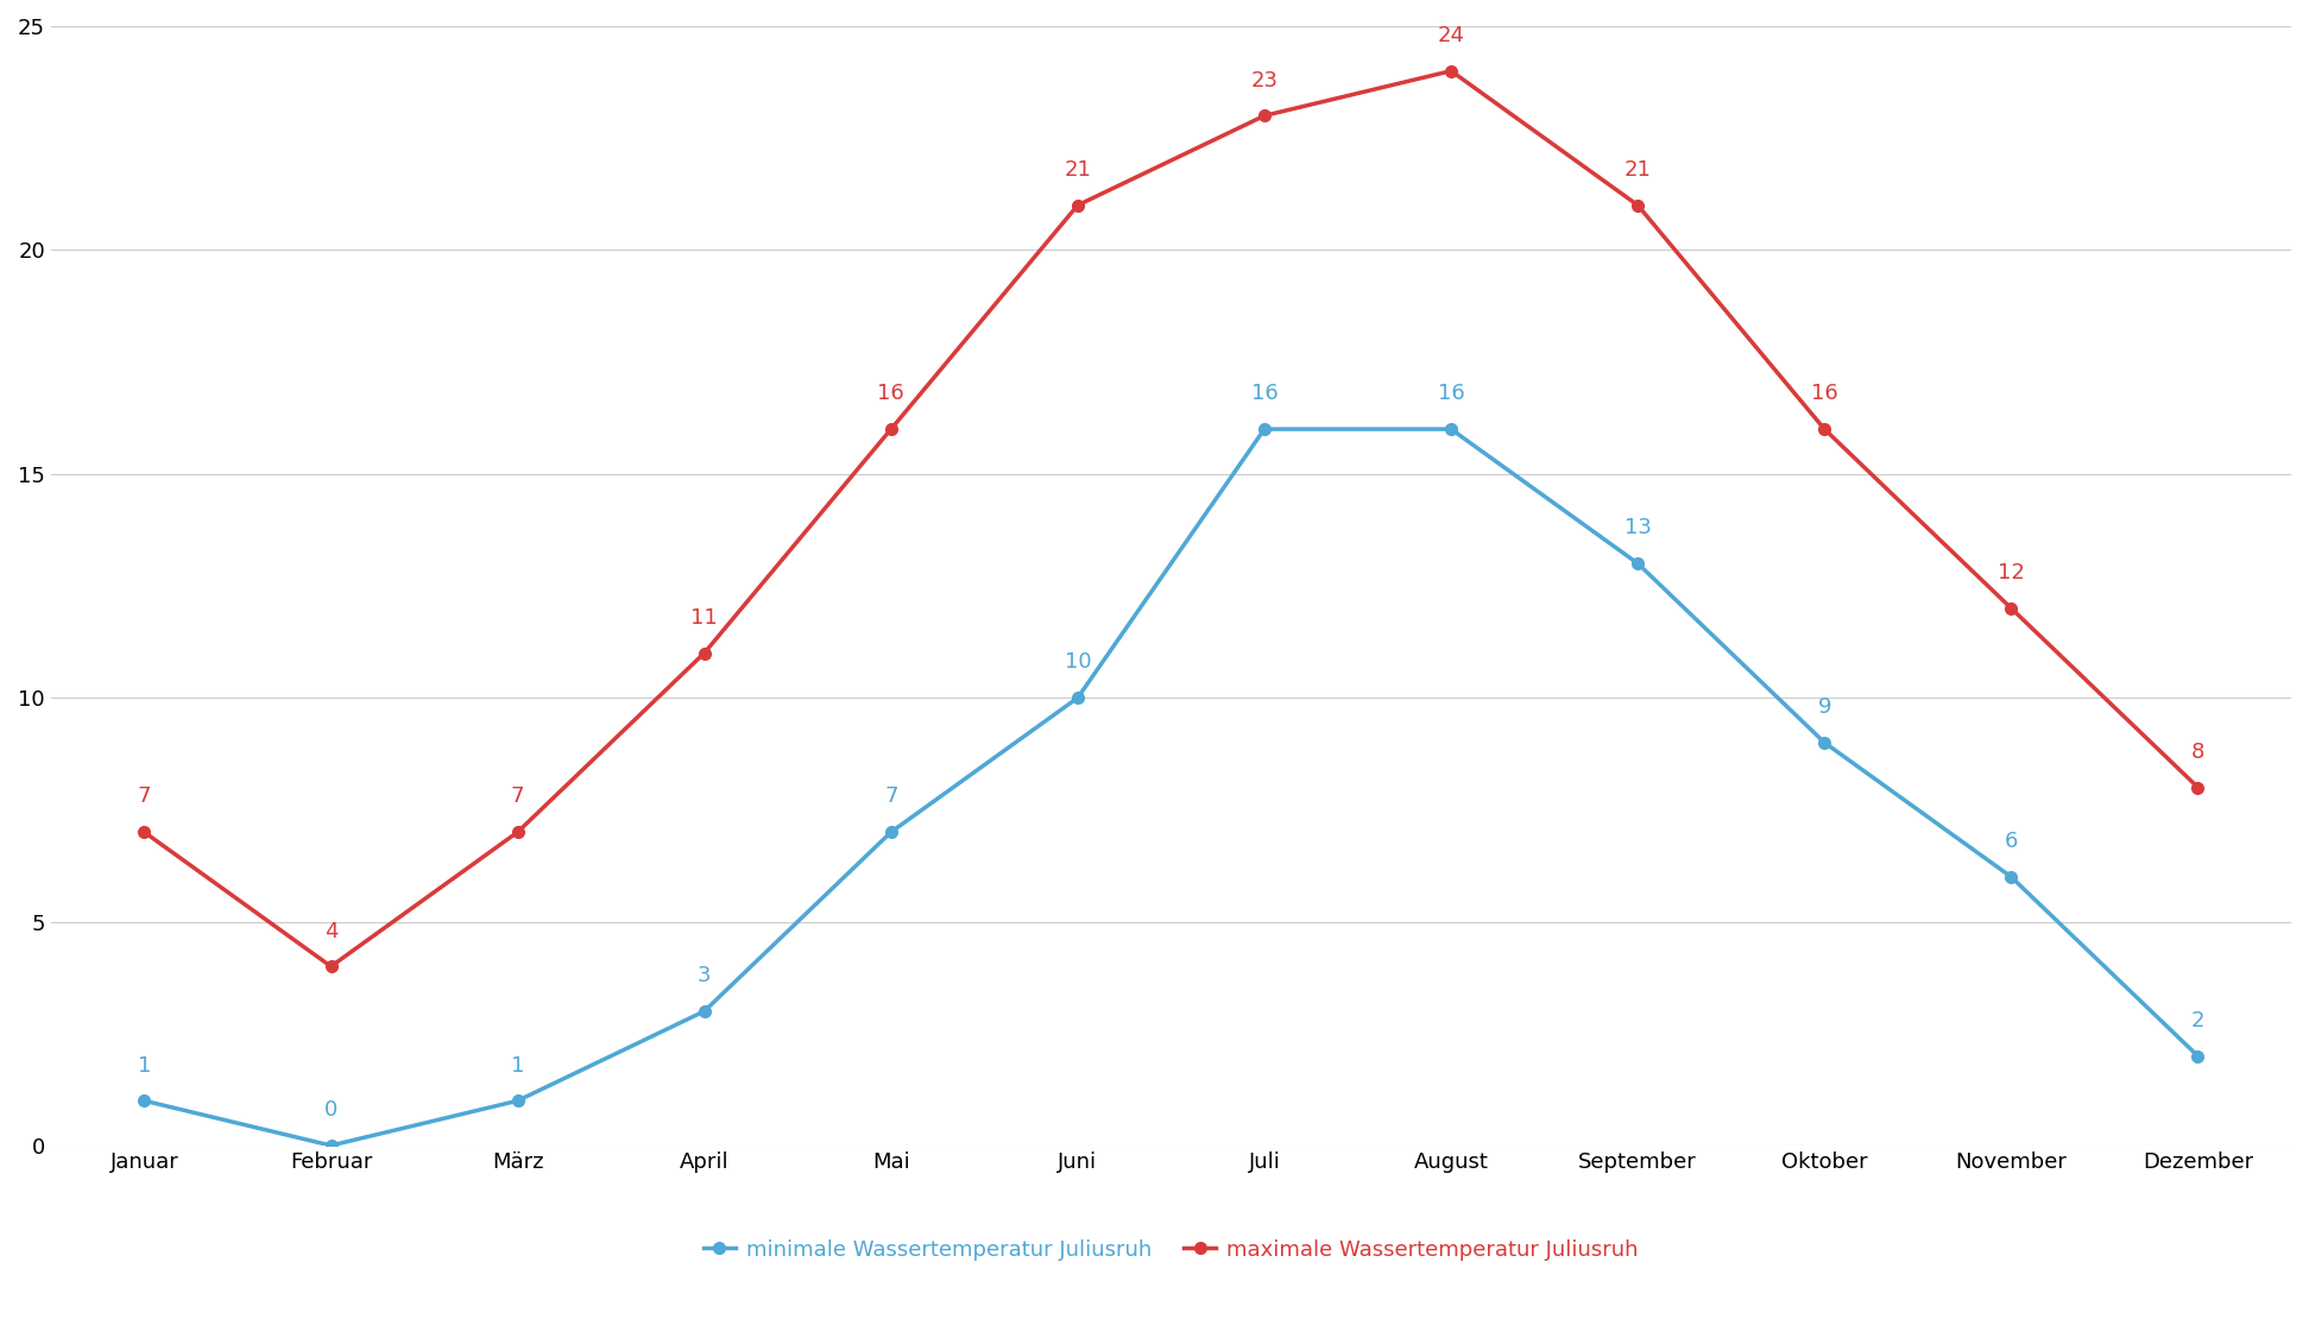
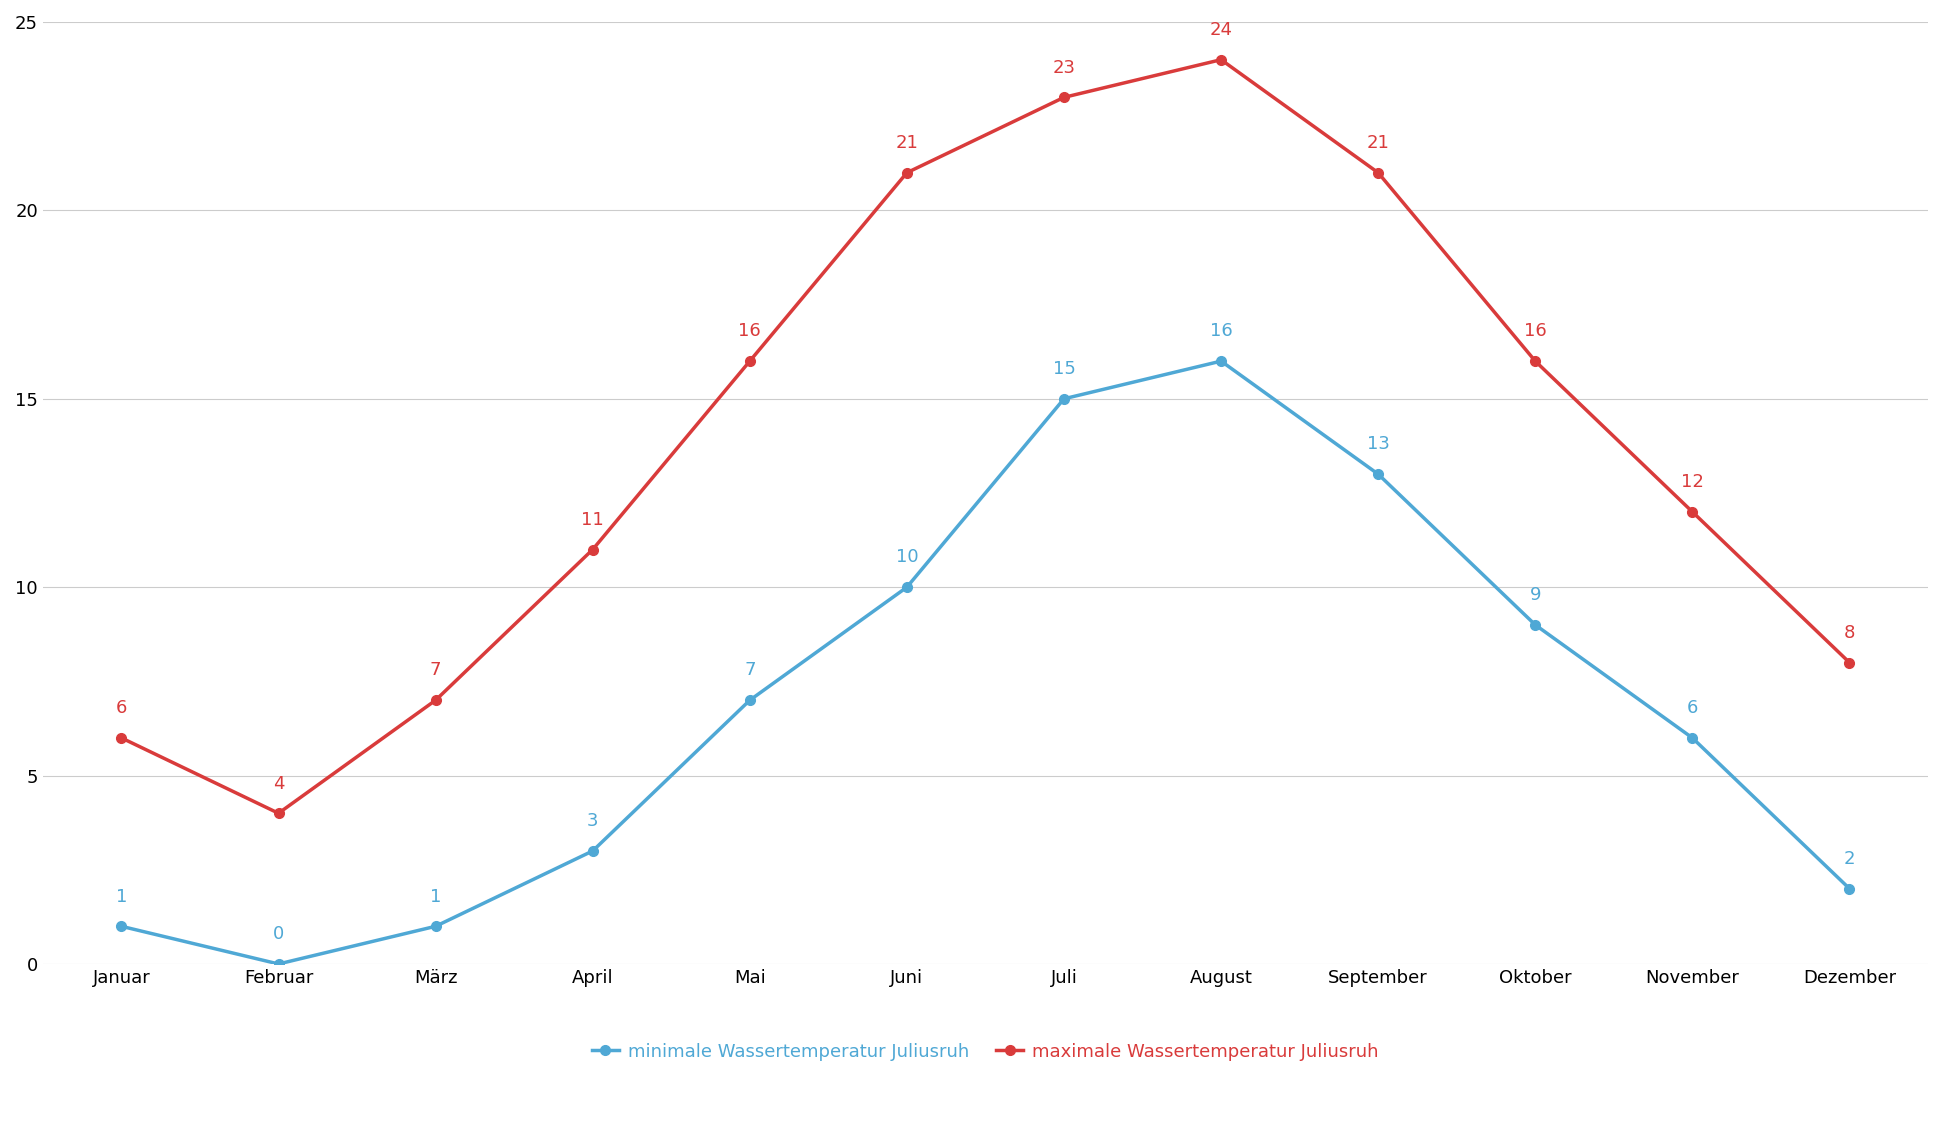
maximale Wassertemperatur Juliusruh/Januar: 7 -> 6
minimale Wassertemperatur Juliusruh/Juli: 16 -> 15
